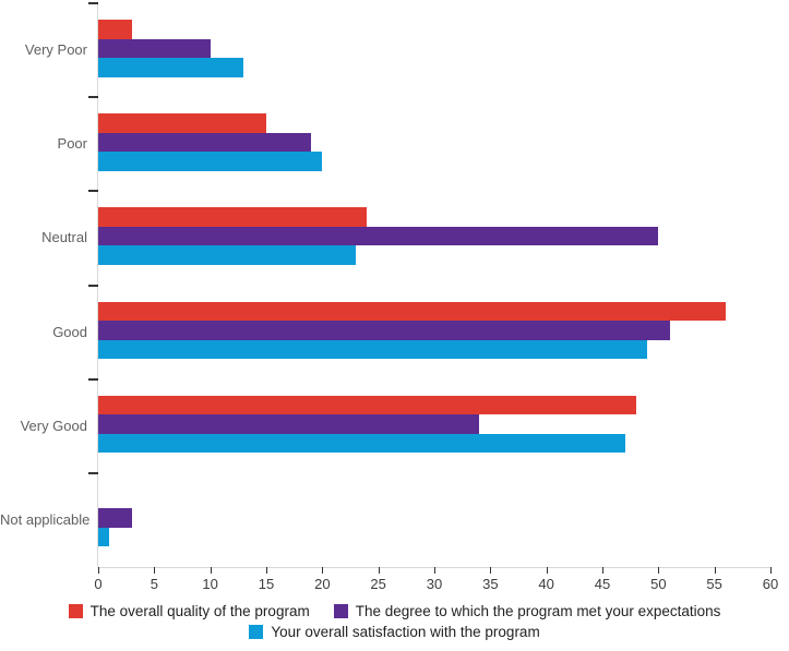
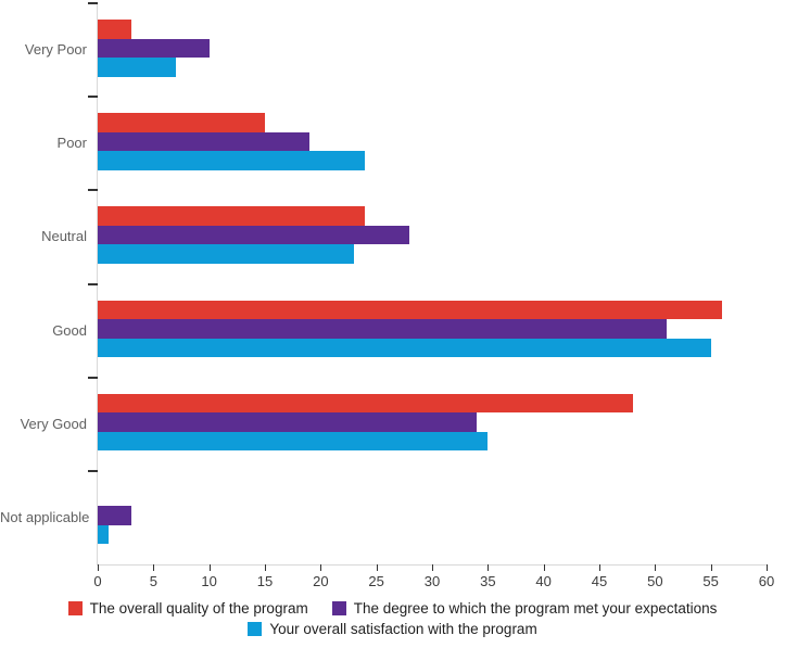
Your overall satisfaction with the program/Very Poor: 13 -> 7
Your overall satisfaction with the program/Poor: 20 -> 24
The degree to which the program met your expectations/Neutral: 50 -> 28
Your overall satisfaction with the program/Good: 49 -> 55
Your overall satisfaction with the program/Very Good: 47 -> 35
